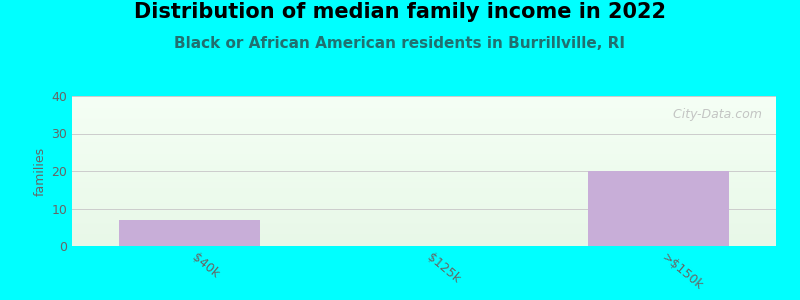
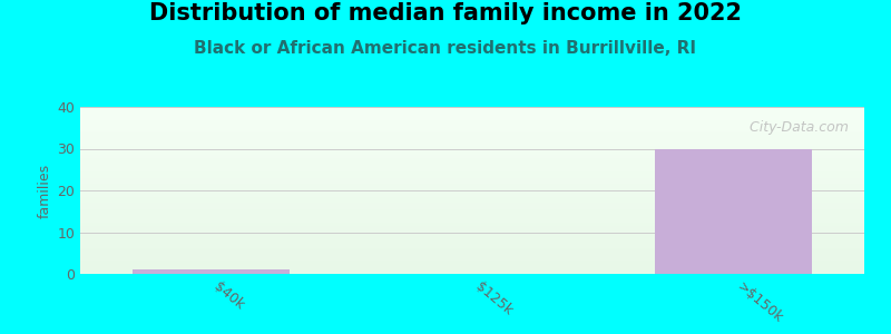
$40k: 7 -> 1
>$150k: 20 -> 30
